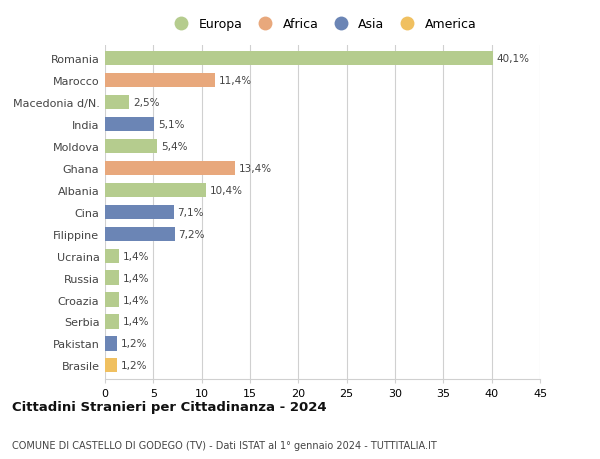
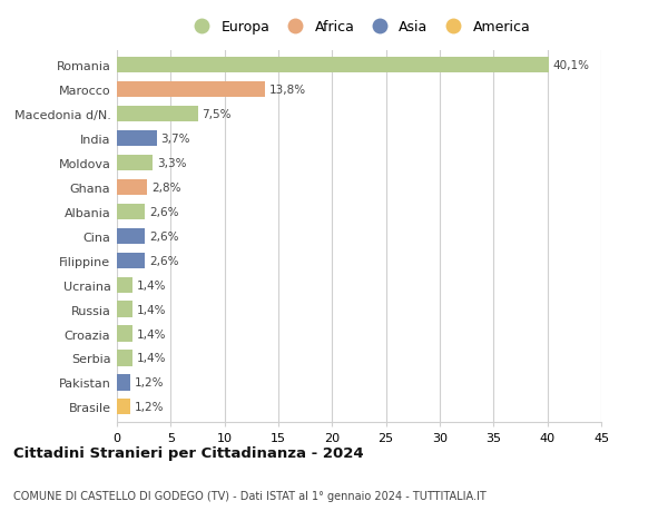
Marocco: 11,4% -> 13,8%
Macedonia d/N.: 2,5% -> 7,5%
India: 5,1% -> 3,7%
Moldova: 5,4% -> 3,3%
Ghana: 13,4% -> 2,8%
Albania: 10,4% -> 2,6%
Cina: 7,1% -> 2,6%
Filippine: 7,2% -> 2,6%
